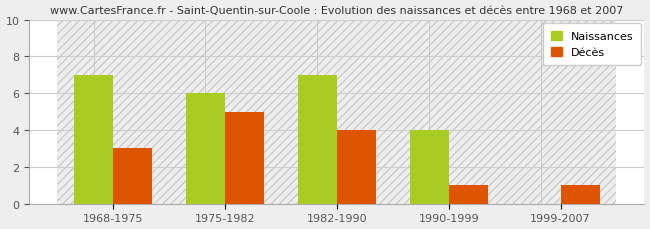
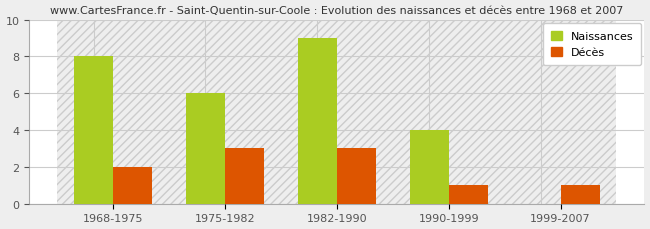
Naissances/1968-1975: 7 -> 8
Décès/1968-1975: 3 -> 2
Décès/1975-1982: 5 -> 3
Naissances/1982-1990: 7 -> 9
Décès/1982-1990: 4 -> 3
